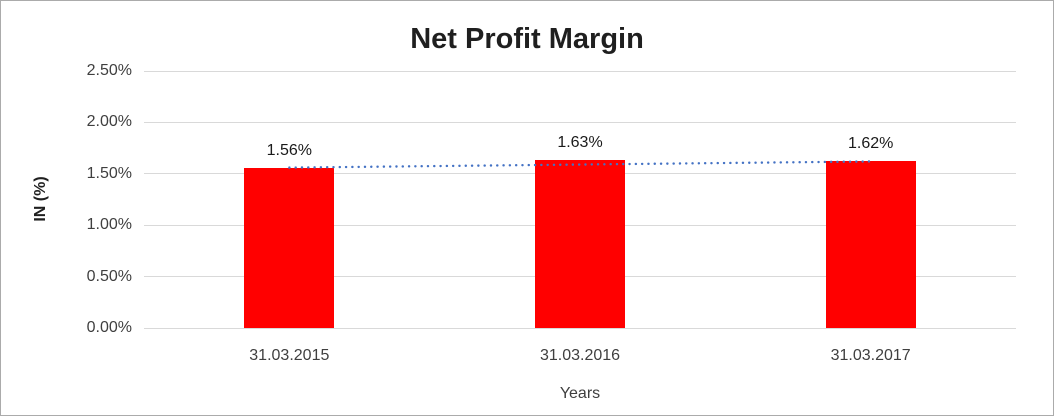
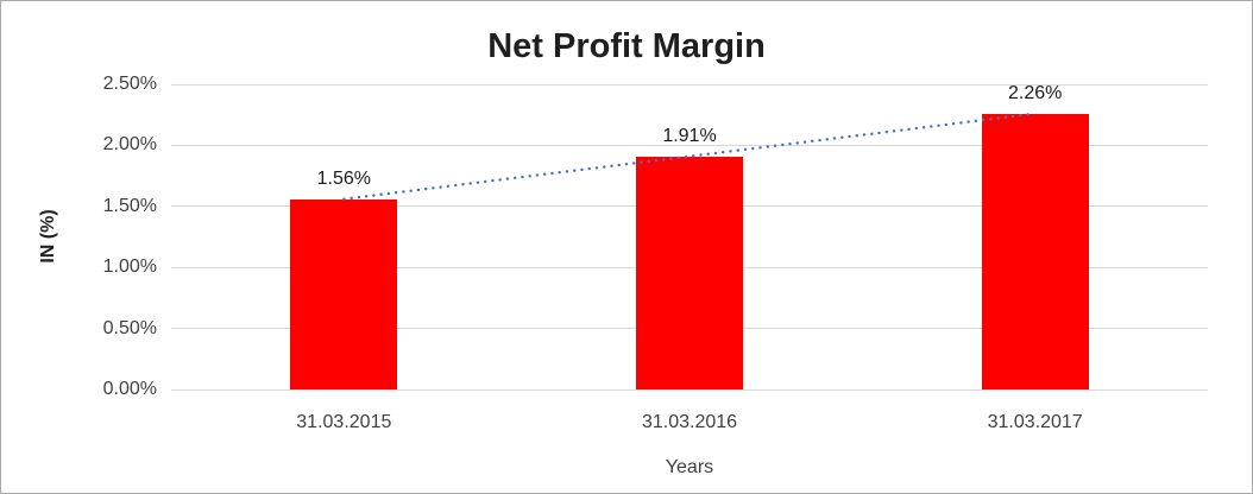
31.03.2016: 1.63% -> 1.91%
31.03.2017: 1.62% -> 2.26%
